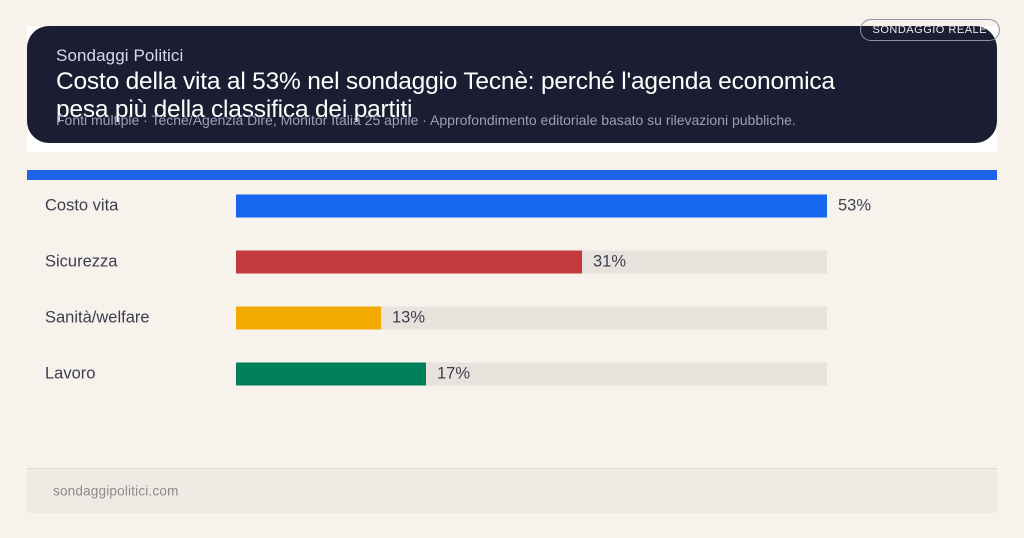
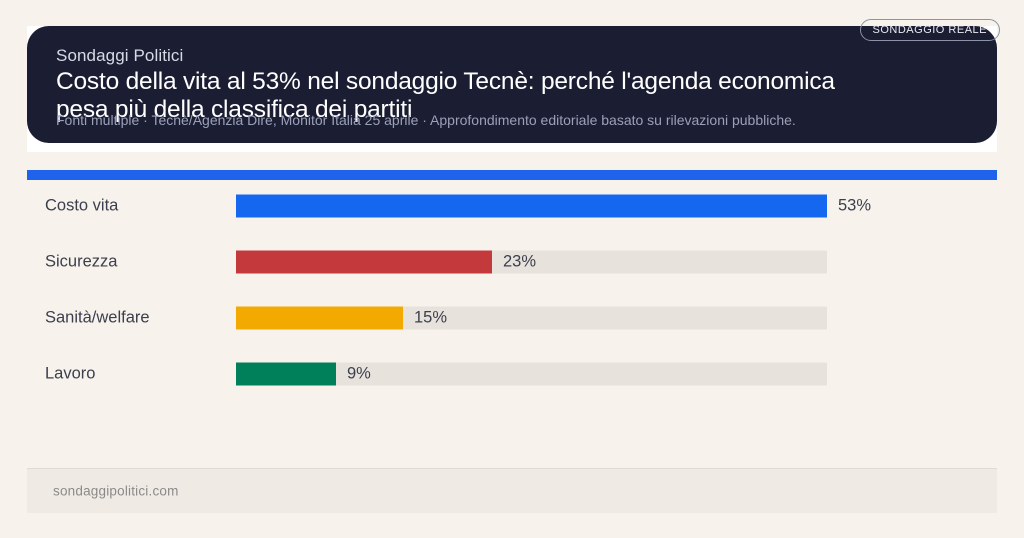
Sicurezza: 31% -> 23%
Sanità/welfare: 13% -> 15%
Lavoro: 17% -> 9%
